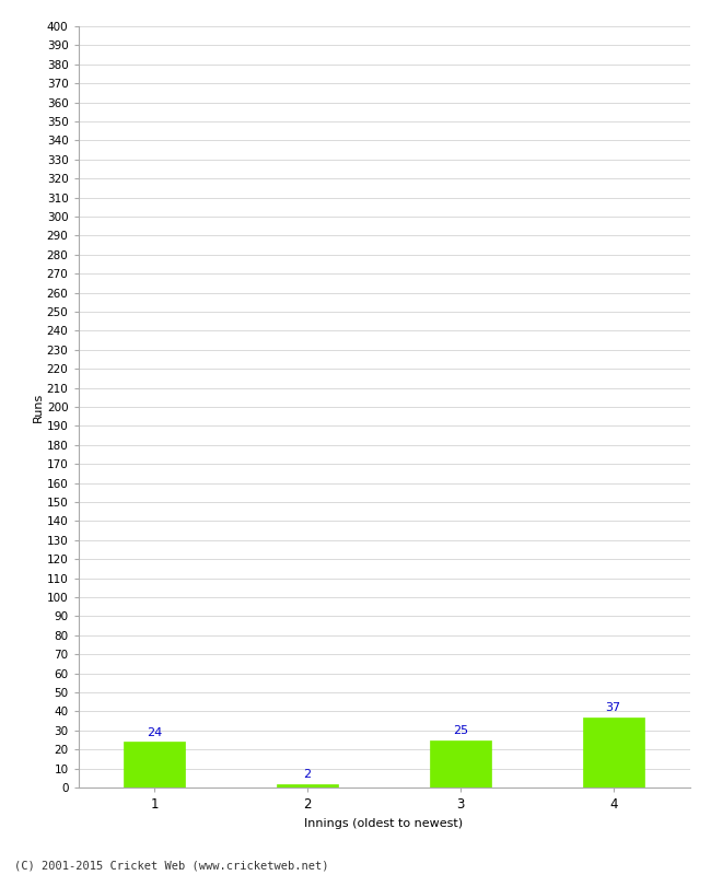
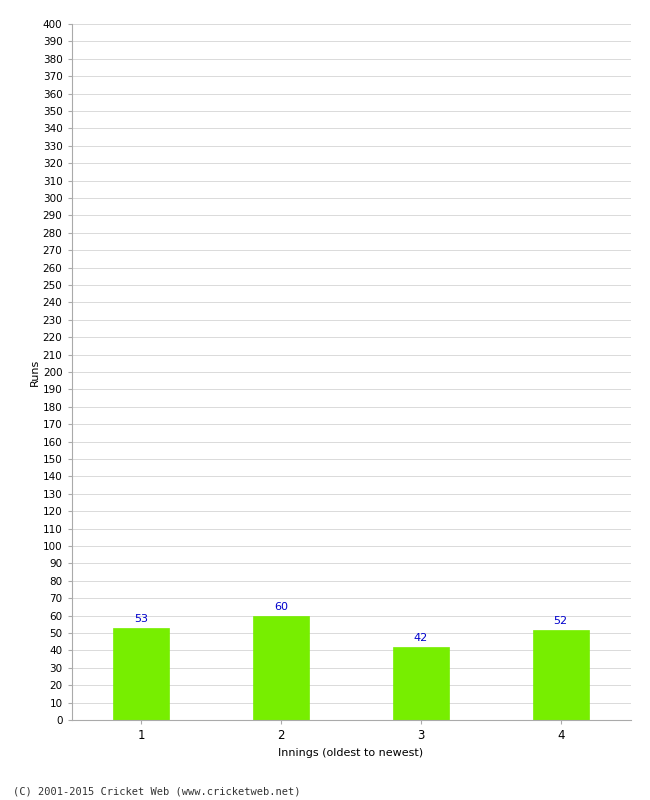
1: 24 -> 53
2: 2 -> 60
3: 25 -> 42
4: 37 -> 52
